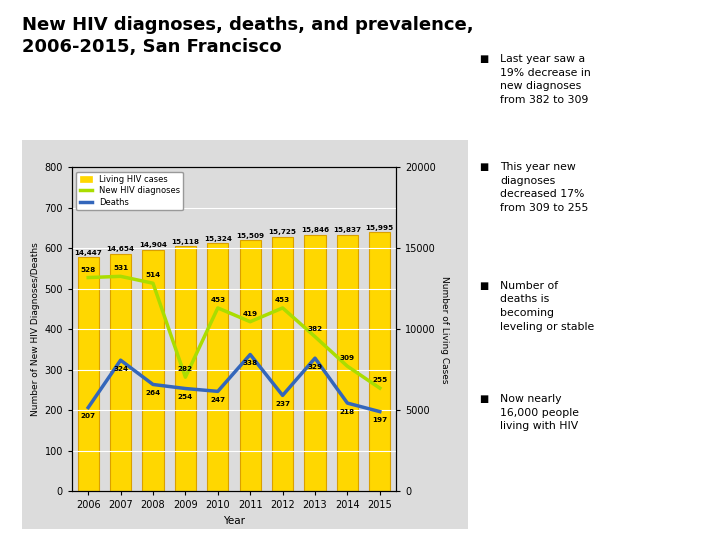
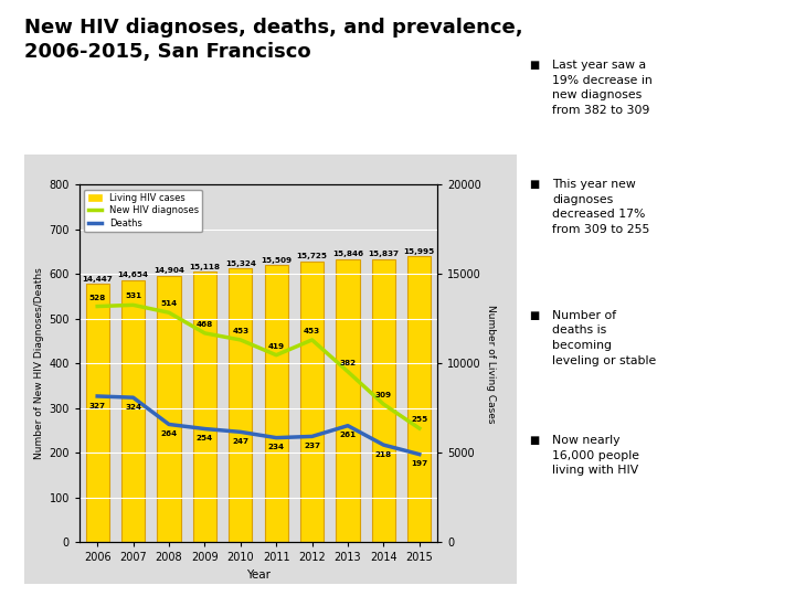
Deaths/2006: 207 -> 327
New HIV diagnoses/2009: 282 -> 468
Deaths/2011: 338 -> 234
Deaths/2013: 329 -> 261
